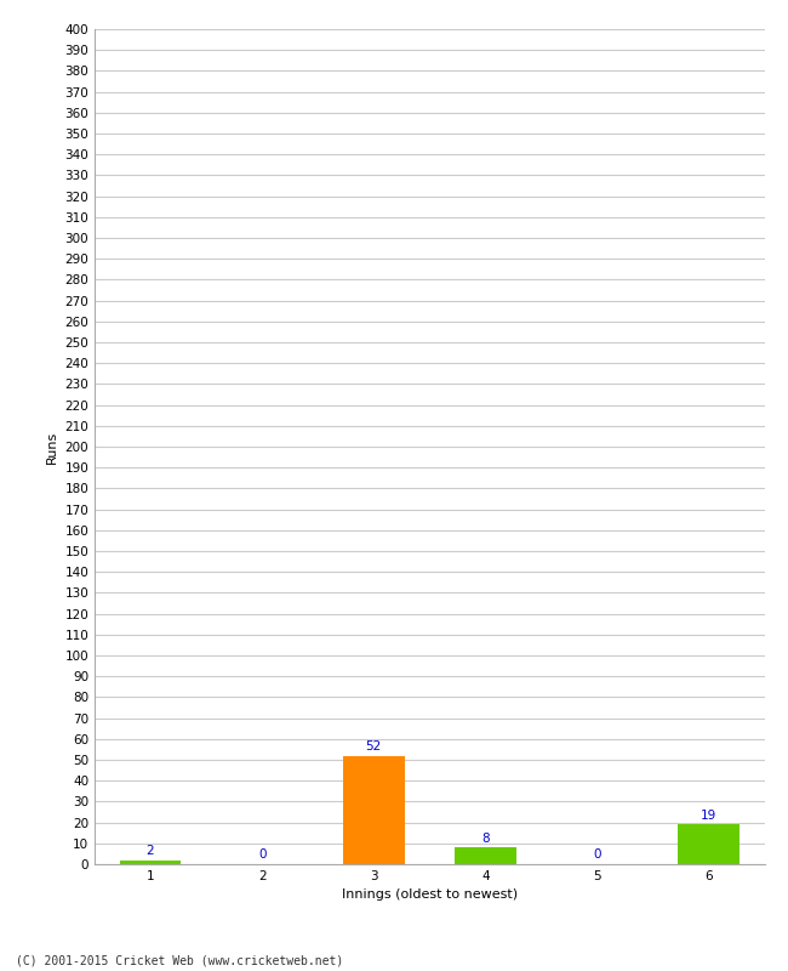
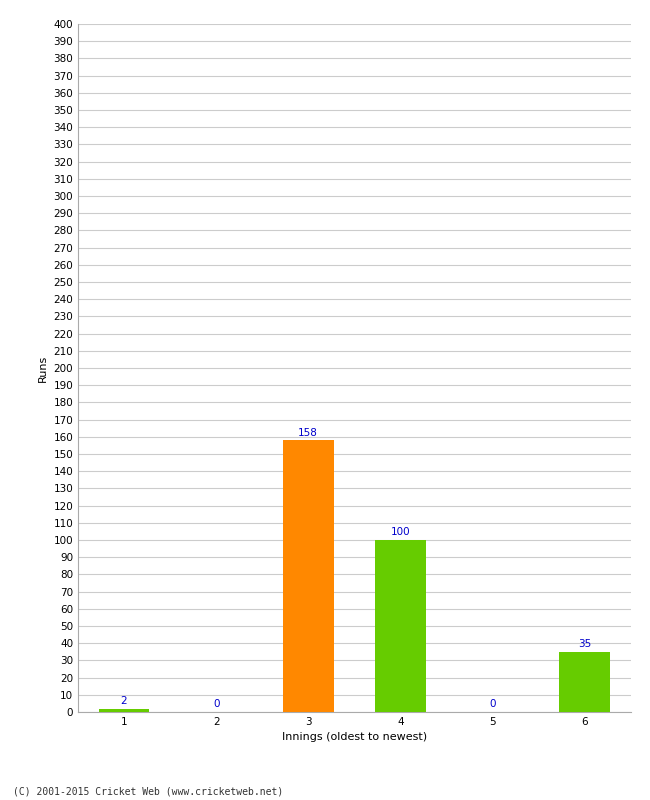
3: 52 -> 158
4: 8 -> 100
6: 19 -> 35
